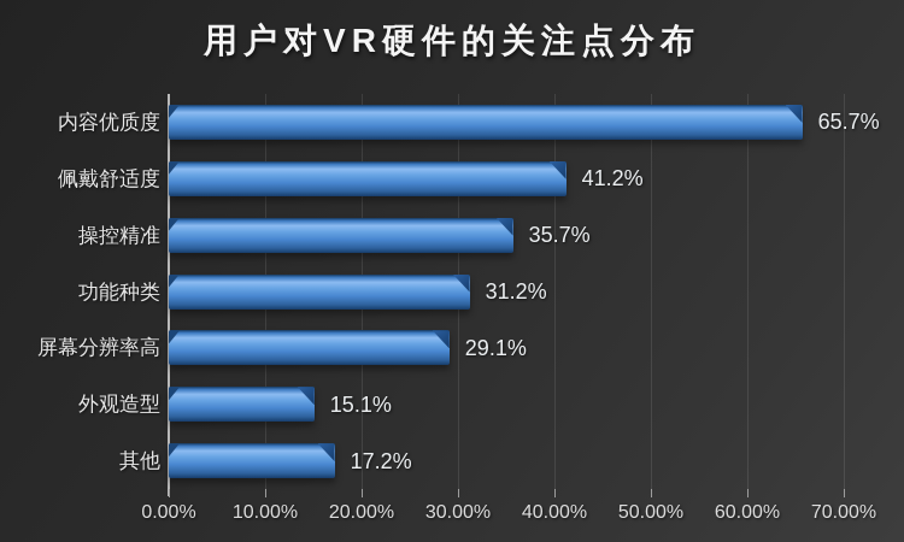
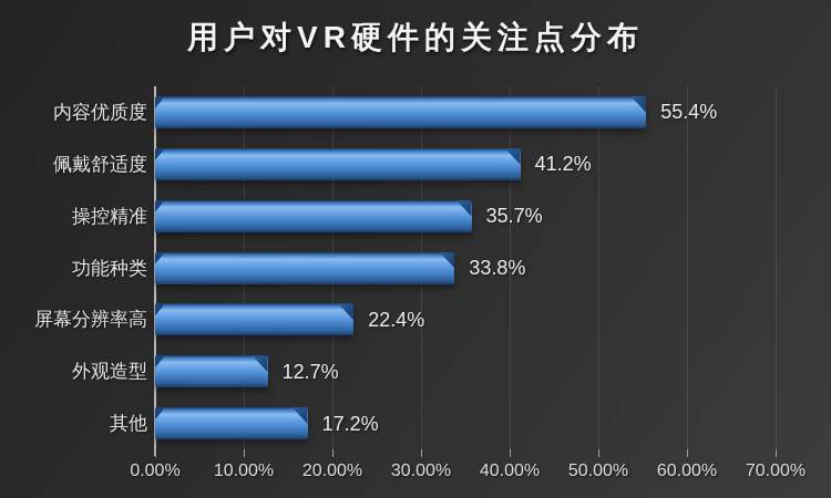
内容优质度: 65.7% -> 55.4%
功能种类: 31.2% -> 33.8%
屏幕分辨率高: 29.1% -> 22.4%
外观造型: 15.1% -> 12.7%
